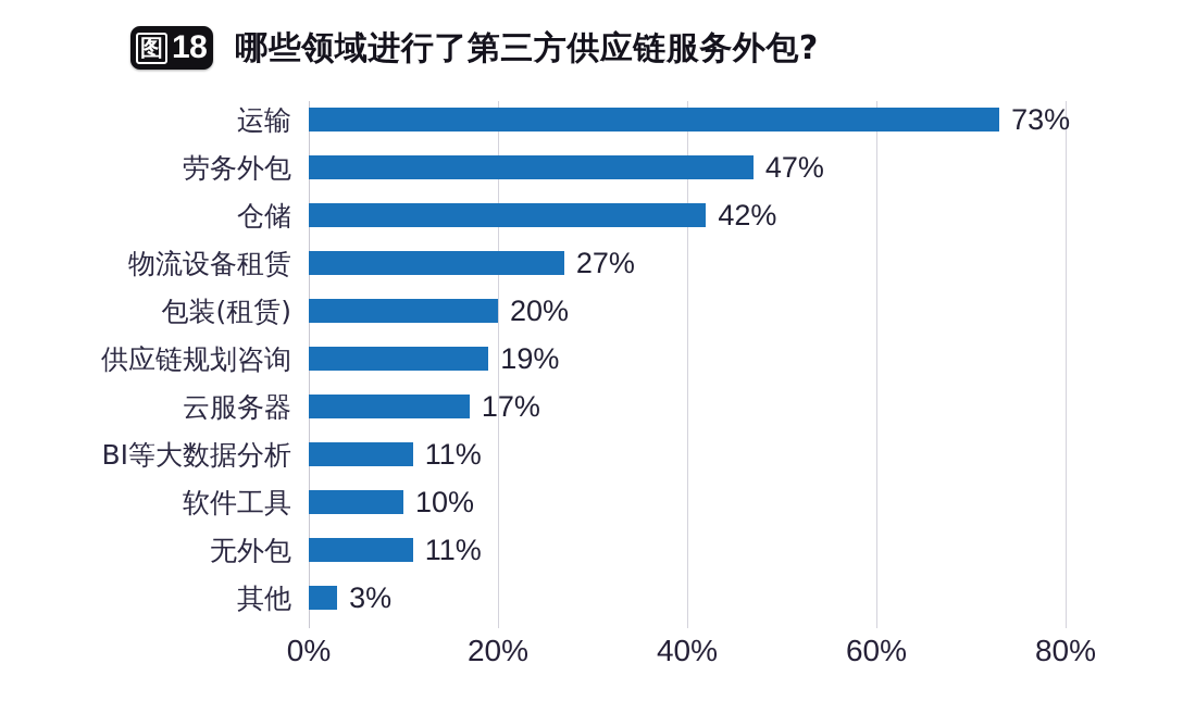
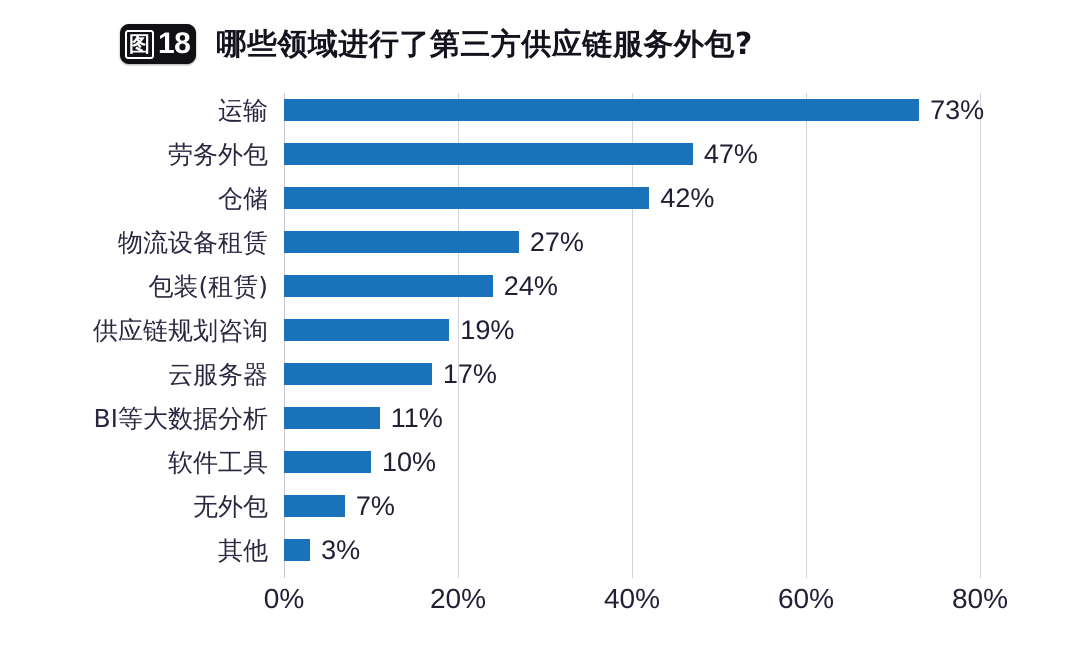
包装(租赁): 20% -> 24%
无外包: 11% -> 7%
